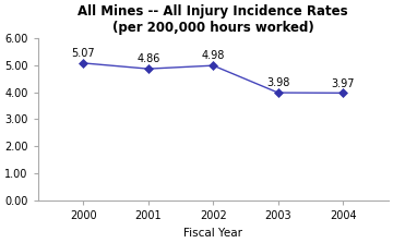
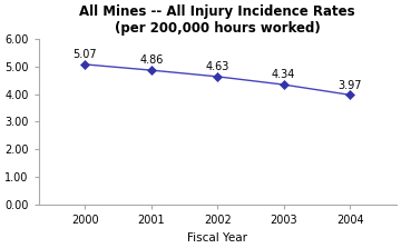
2002: 4.98 -> 4.63
2003: 3.98 -> 4.34
